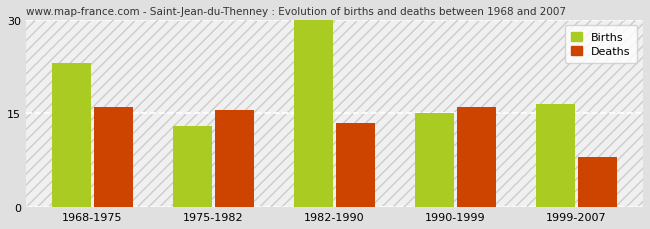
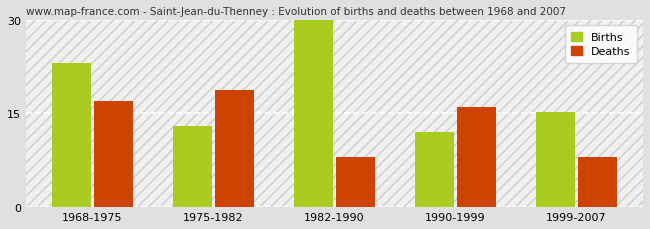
Deaths/1968-1975: 16.0 -> 17.0
Deaths/1975-1982: 15.5 -> 18.8
Deaths/1982-1990: 13.5 -> 8.0
Births/1990-1999: 15.0 -> 12.0
Births/1999-2007: 16.5 -> 15.2
